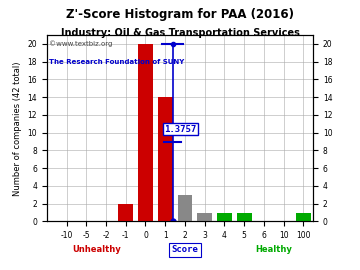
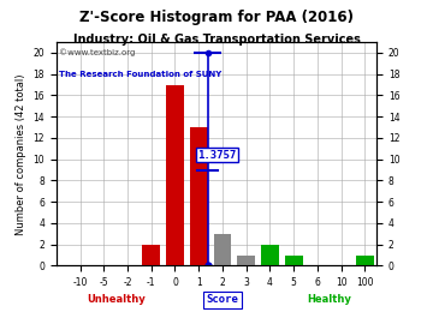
0: 20 -> 17
1: 14 -> 13
4: 1 -> 2
